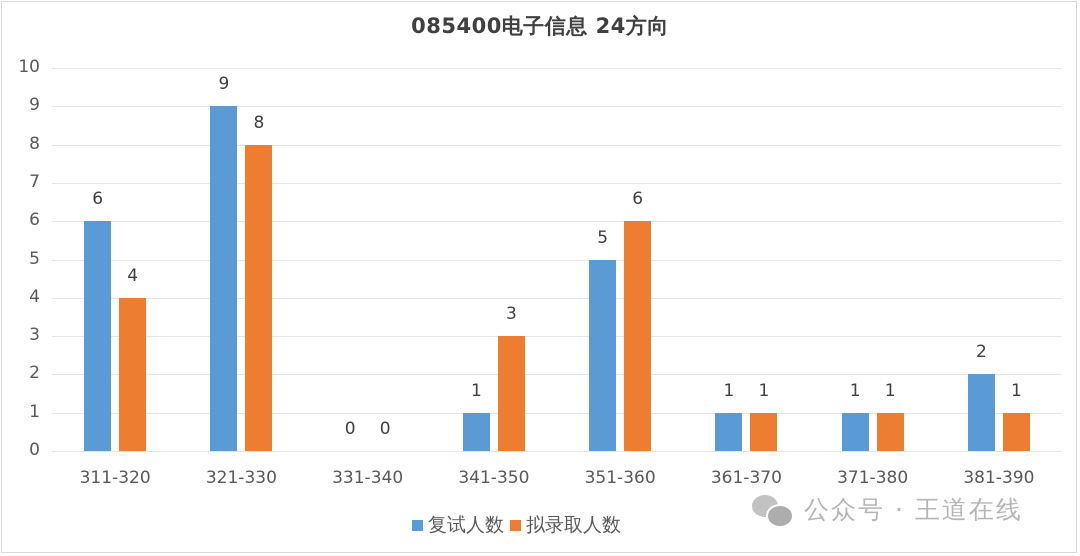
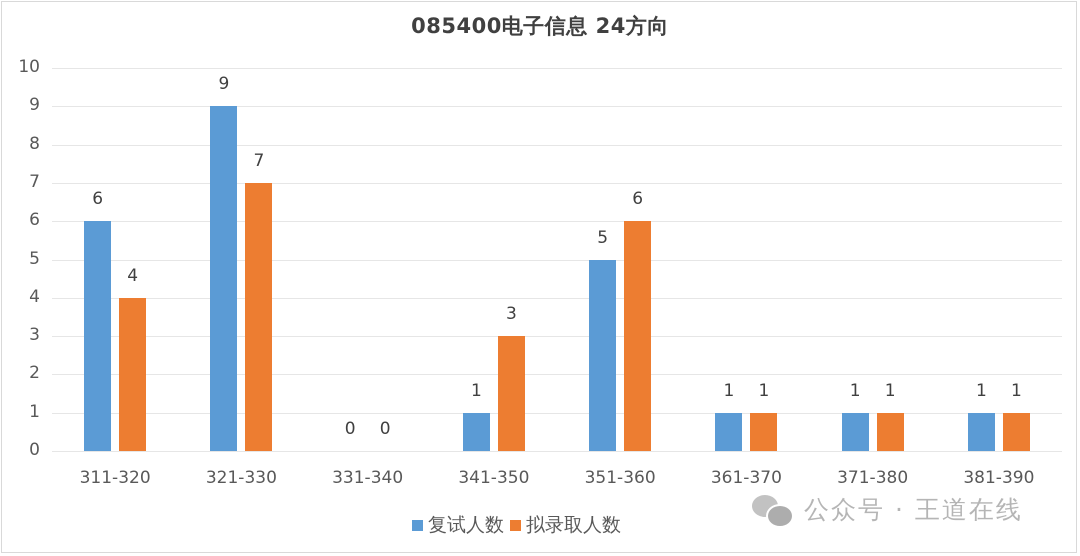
拟录取人数/321-330: 8 -> 7
复试人数/381-390: 2 -> 1
